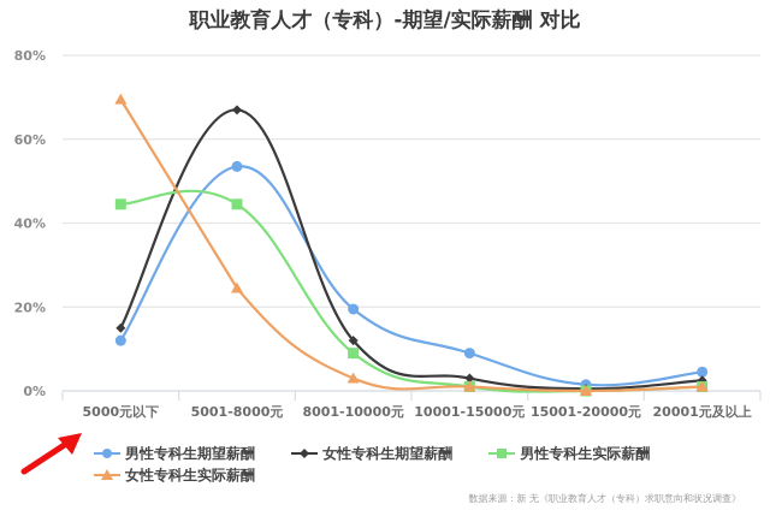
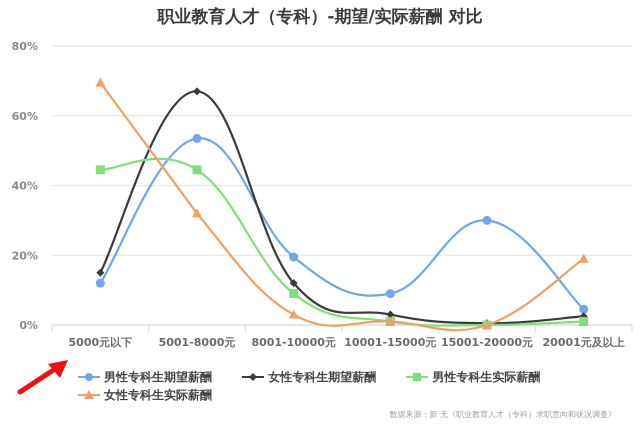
女性专科生实际薪酬/5001-8000元: 24% -> 32%
男性专科生期望薪酬/15001-20000元: 2% -> 30%
女性专科生实际薪酬/20001元及以上: 1% -> 19%
